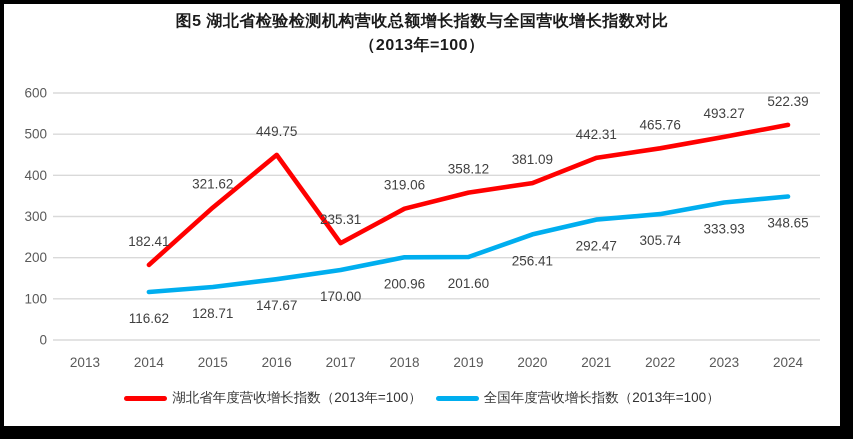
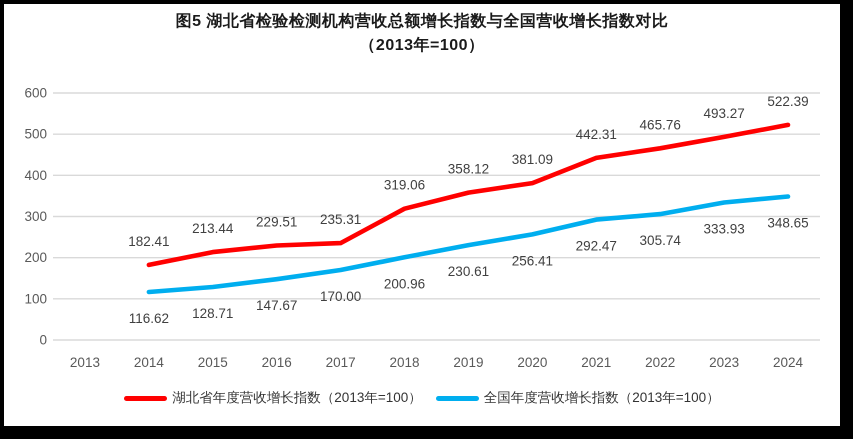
湖北省年度营收增长指数（2013年=100）/2015: 321.62 -> 213.44
湖北省年度营收增长指数（2013年=100）/2016: 449.75 -> 229.51
全国年度营收增长指数（2013年=100）/2019: 201.60 -> 230.61
